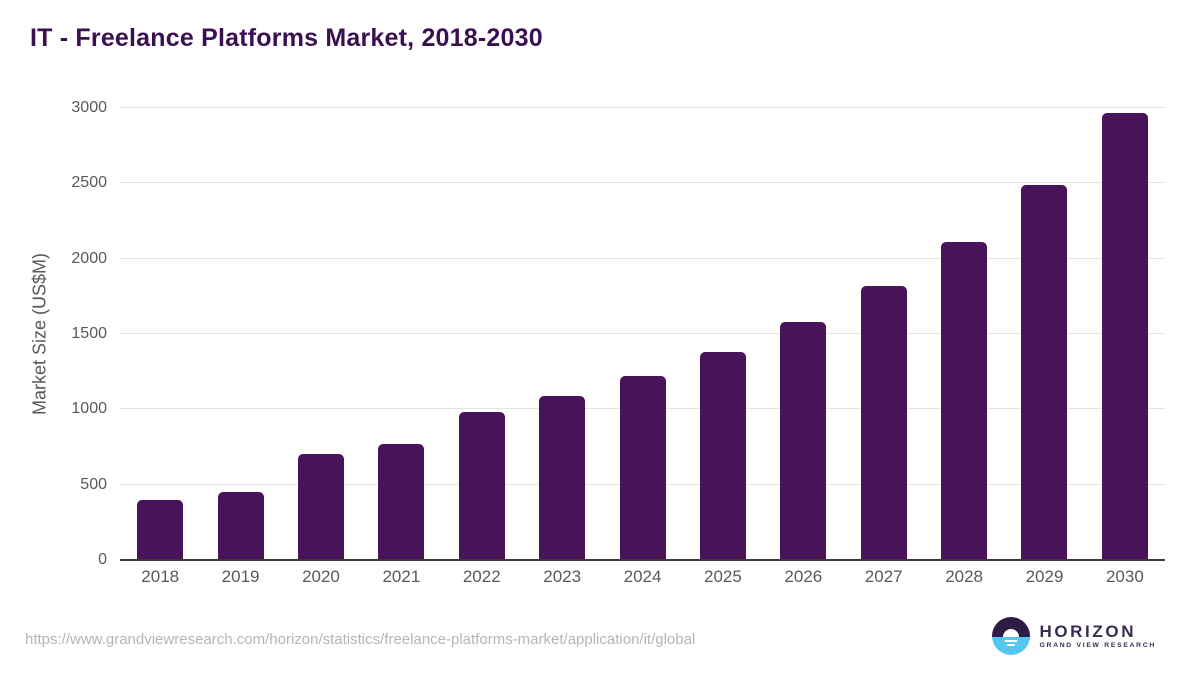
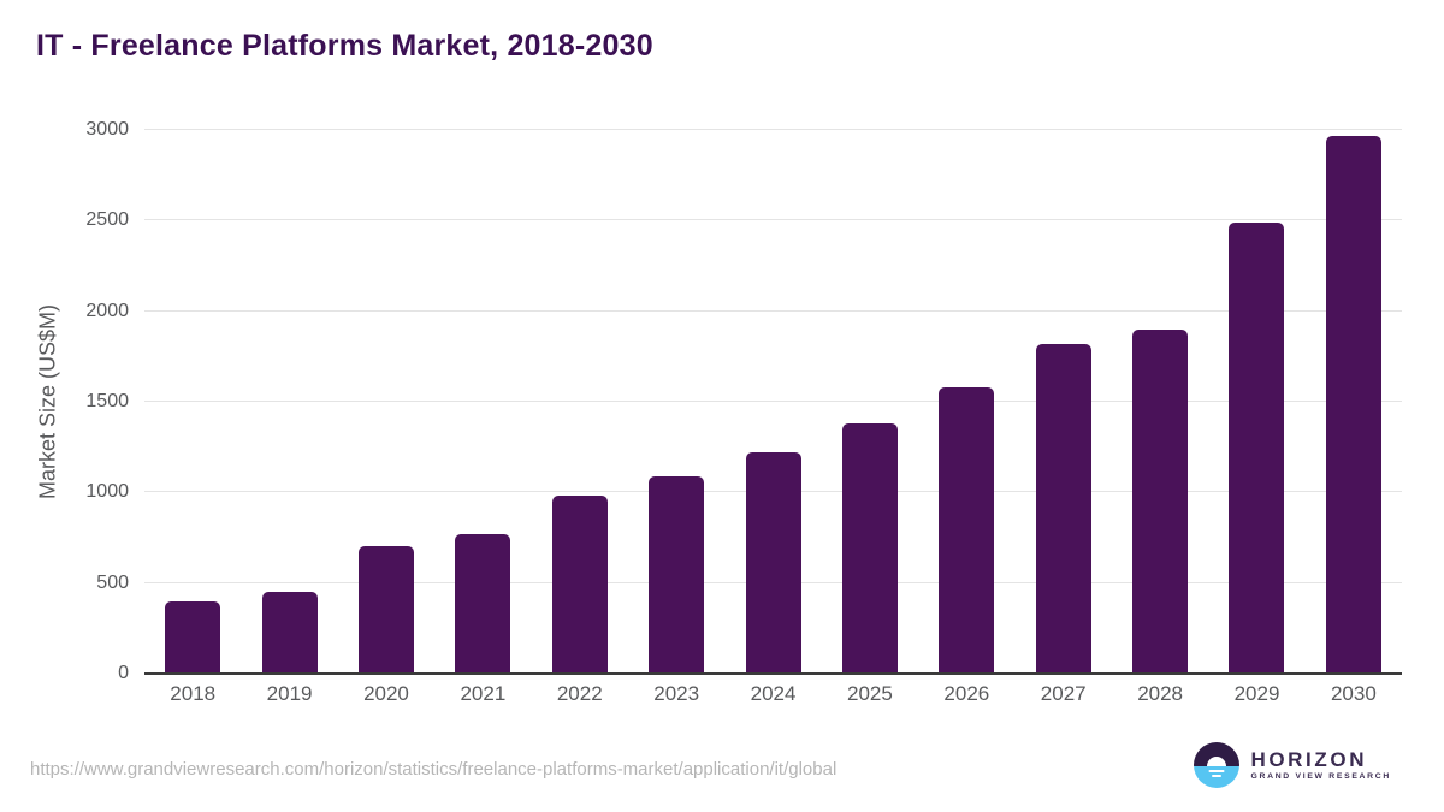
2028: 2110 -> 1900
